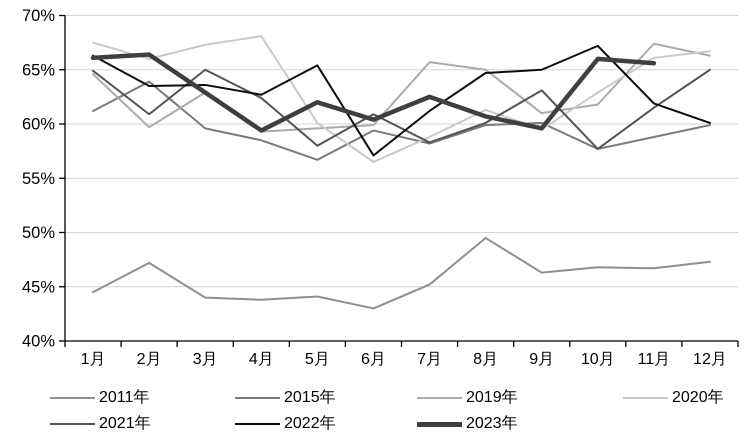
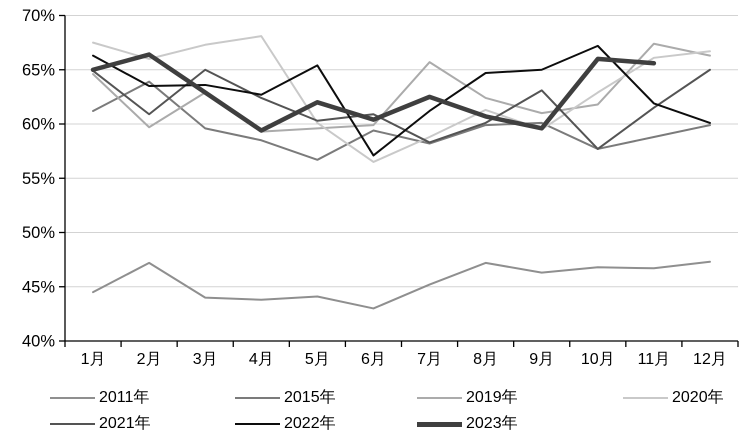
2023年/1月: 66.1% -> 65.0%
2021年/5月: 58.0% -> 60.3%
2011年/8月: 49.5% -> 47.2%
2019年/8月: 65.0% -> 62.4%
